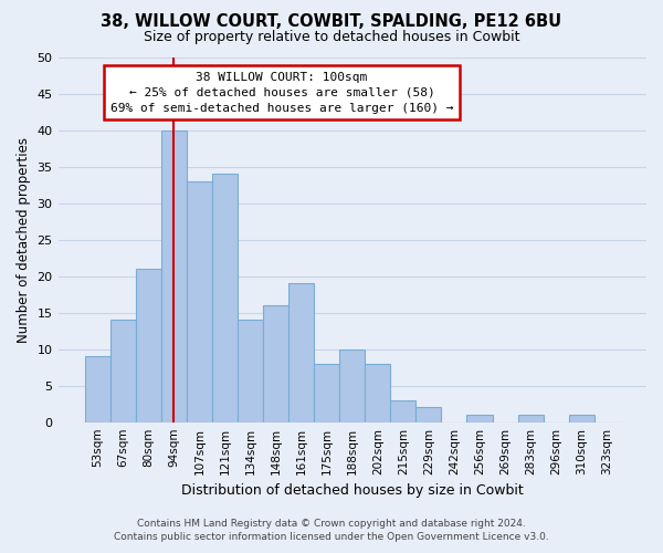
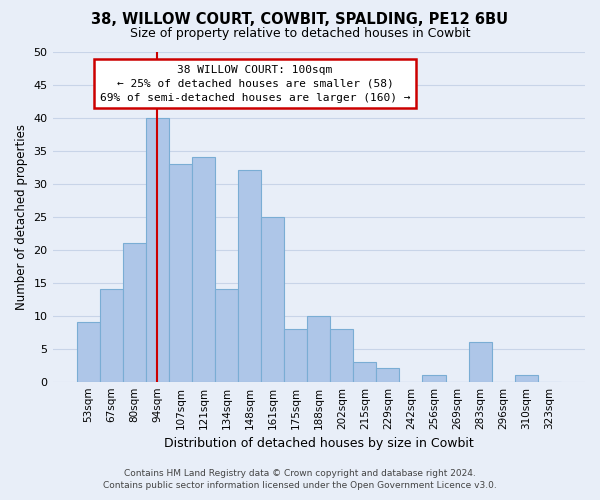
148sqm: 16 -> 32
161sqm: 19 -> 25
283sqm: 1 -> 6
